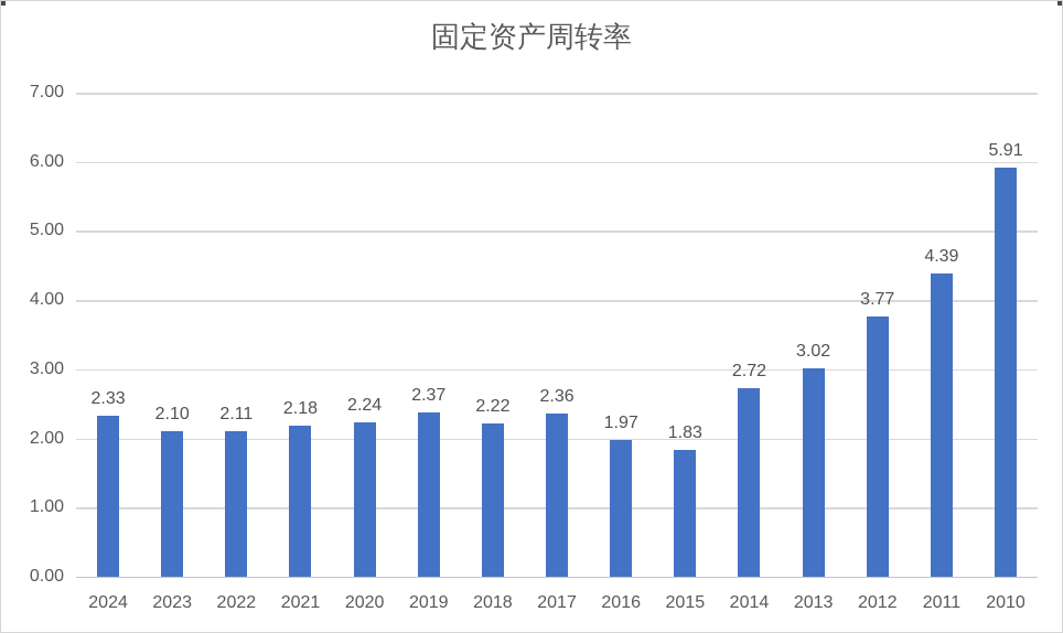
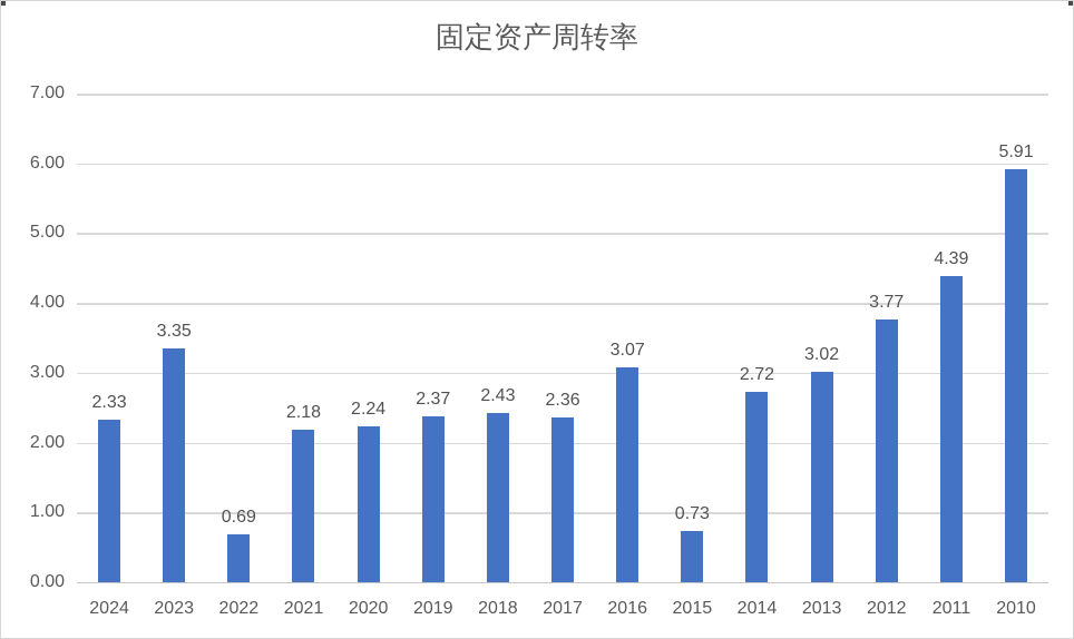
2023: 2.10 -> 3.35
2022: 2.11 -> 0.69
2018: 2.22 -> 2.43
2016: 1.97 -> 3.07
2015: 1.83 -> 0.73
